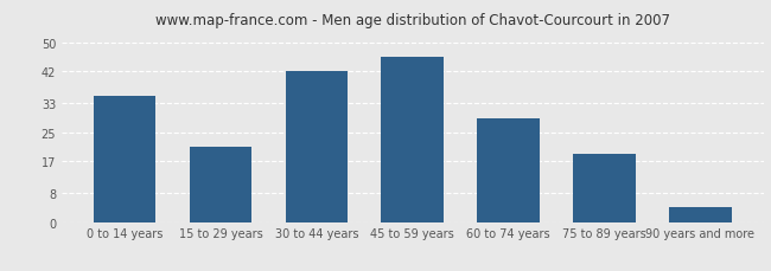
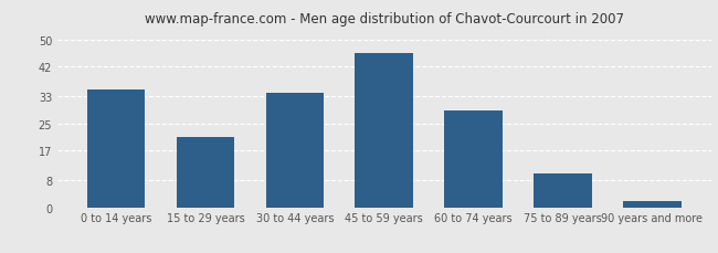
30 to 44 years: 42 -> 34
75 to 89 years: 19 -> 10
90 years and more: 4 -> 2
